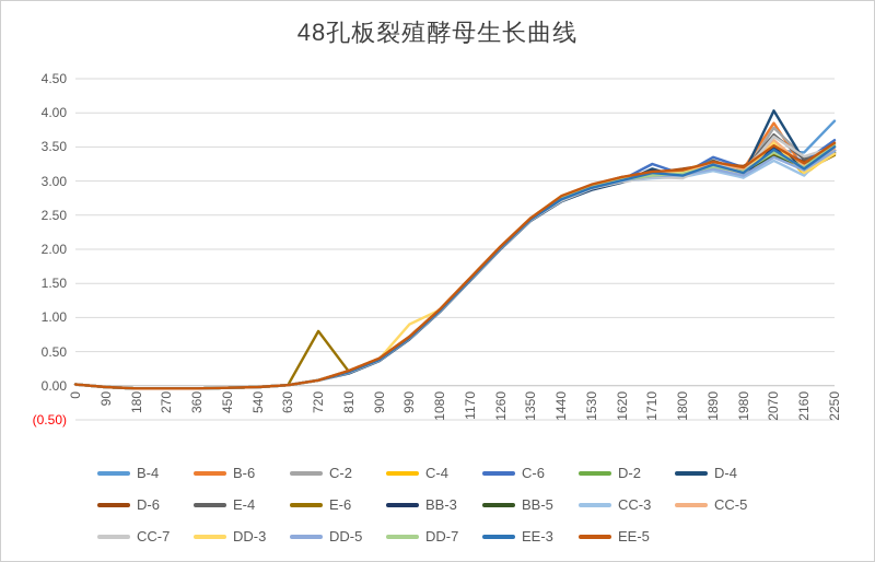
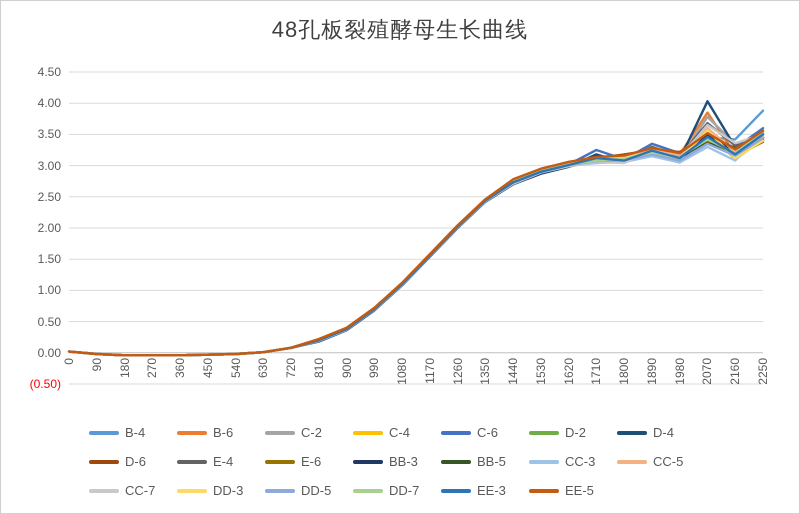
E-6/720: 0.8 -> 0.1
DD-3/990: 0.9 -> 0.7
